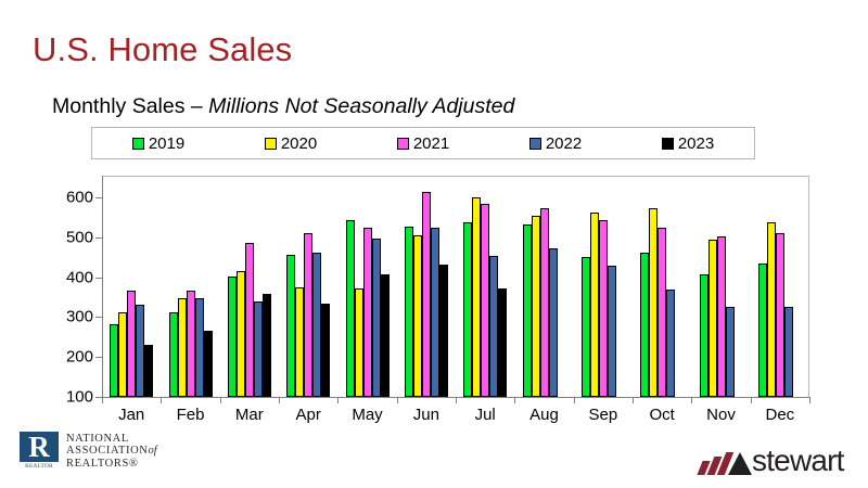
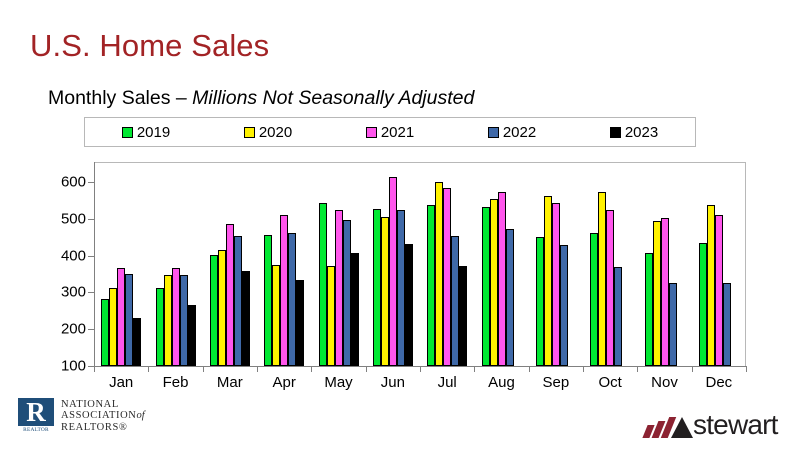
2022/Jan: 330 -> 350
2022/Mar: 340 -> 450
